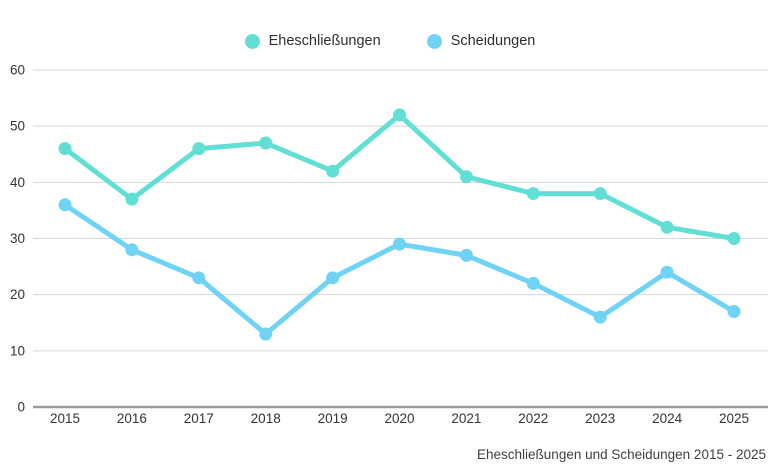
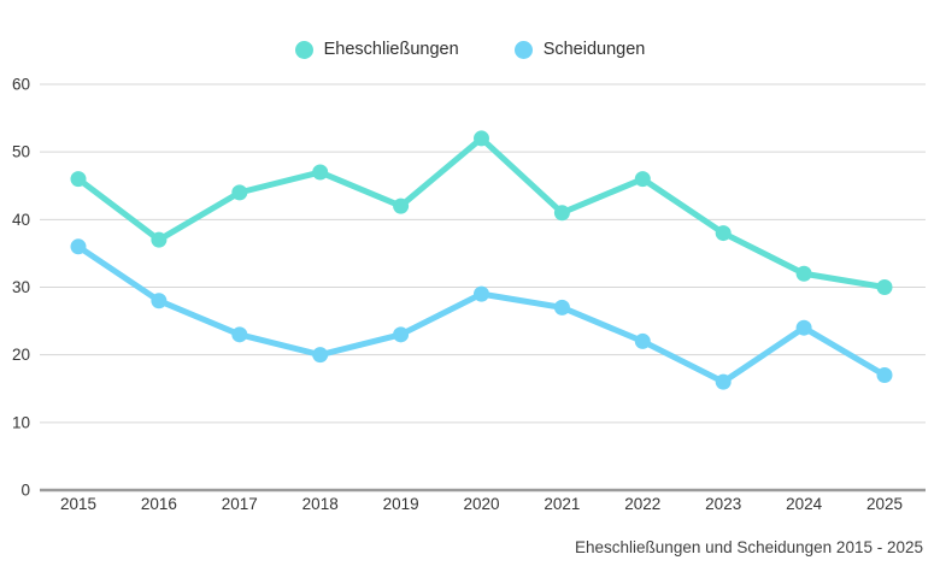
Eheschließungen/2017: 46 -> 44
Scheidungen/2018: 13 -> 20
Eheschließungen/2022: 38 -> 46
